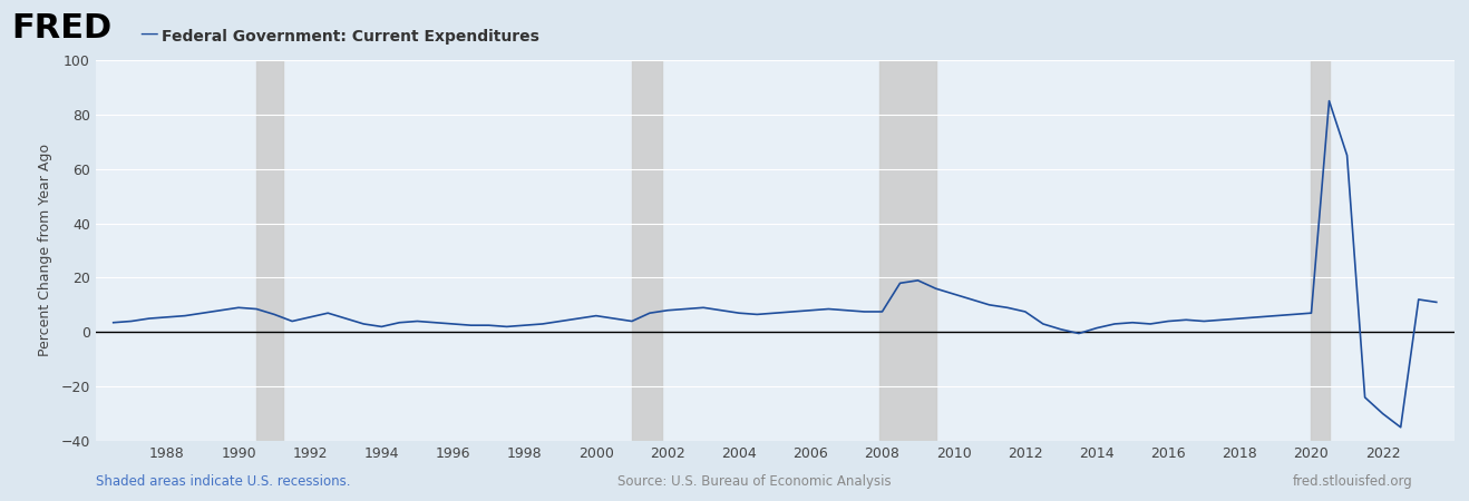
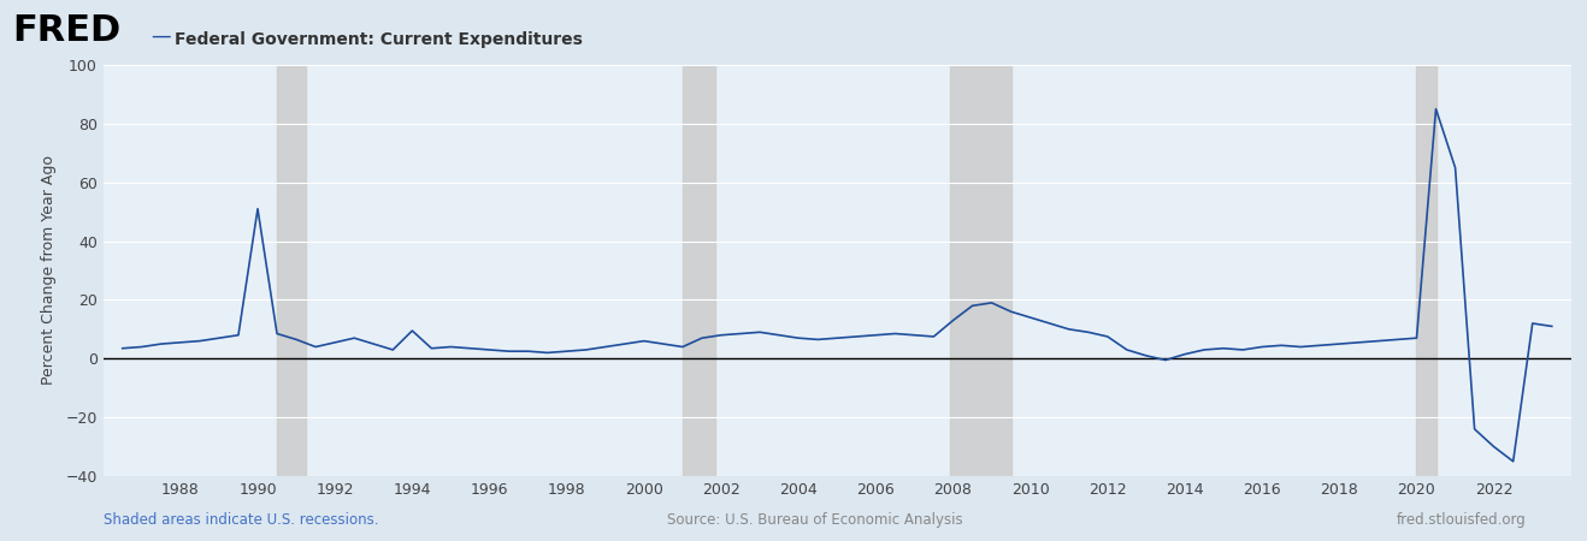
1990: 9.0 -> 51.0
1994: 2.0 -> 9.5
2008: 7.5 -> 13.0
